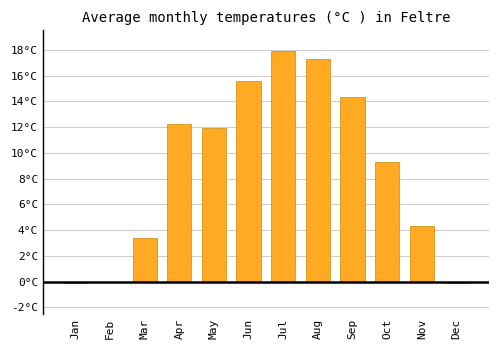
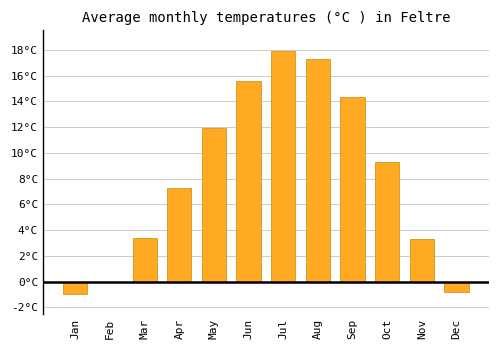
Jan: -0.1°C -> -1.0°C
Apr: 12.2°C -> 7.3°C
Nov: 4.3°C -> 3.3°C
Dec: -0.1°C -> -0.8°C
